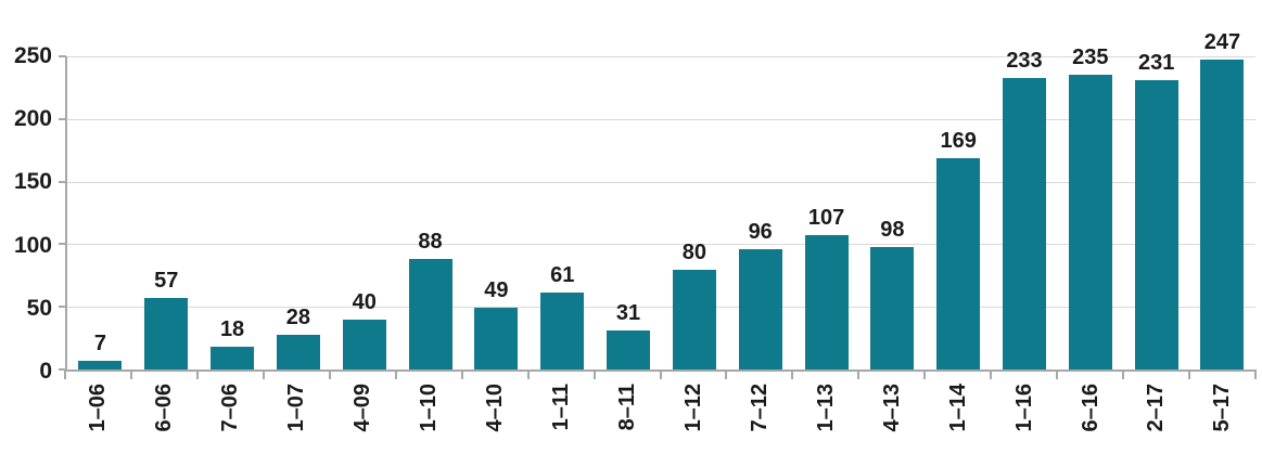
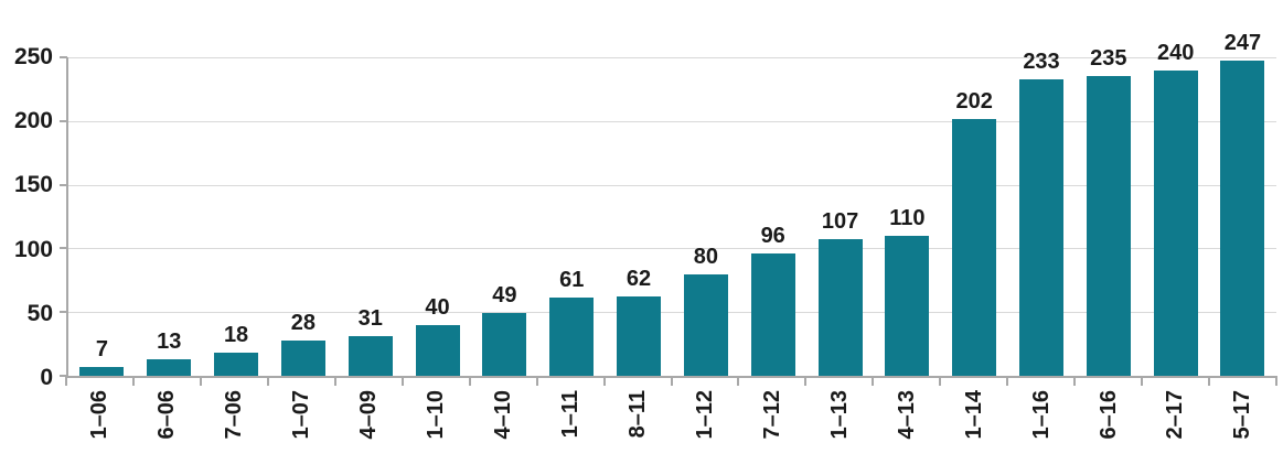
6–06: 57 -> 13
4–09: 40 -> 31
1–10: 88 -> 40
8–11: 31 -> 62
4–13: 98 -> 110
1–14: 169 -> 202
2–17: 231 -> 240
